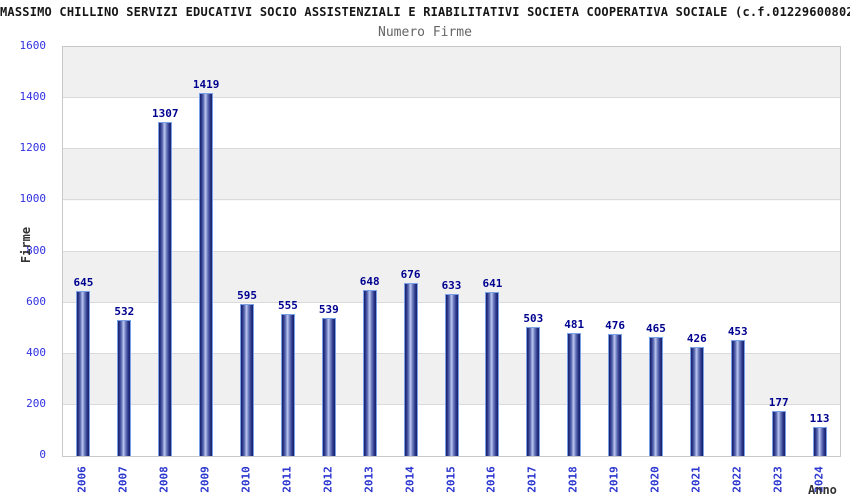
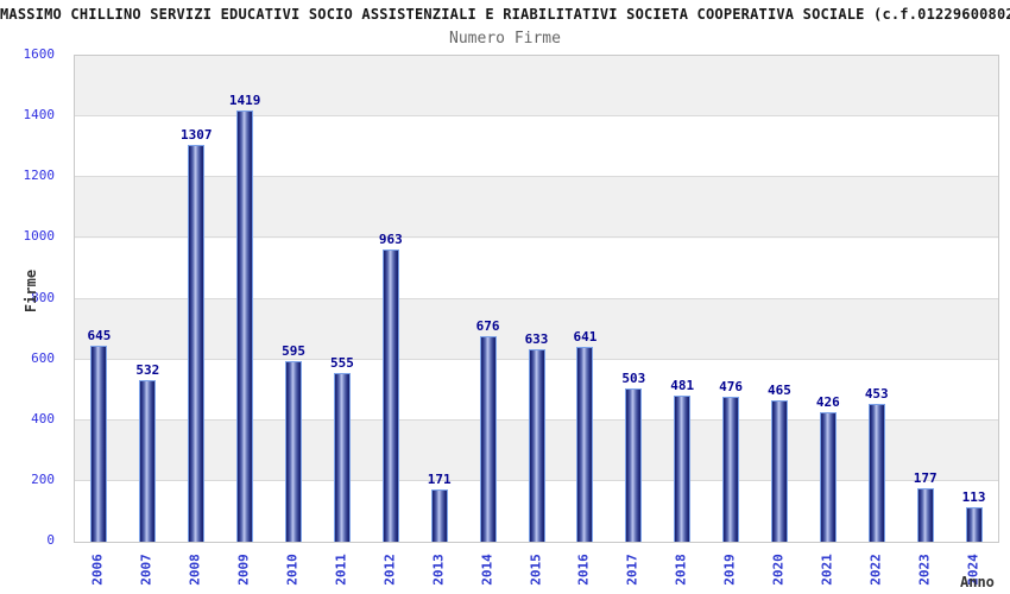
2012: 539 -> 963
2013: 648 -> 171
